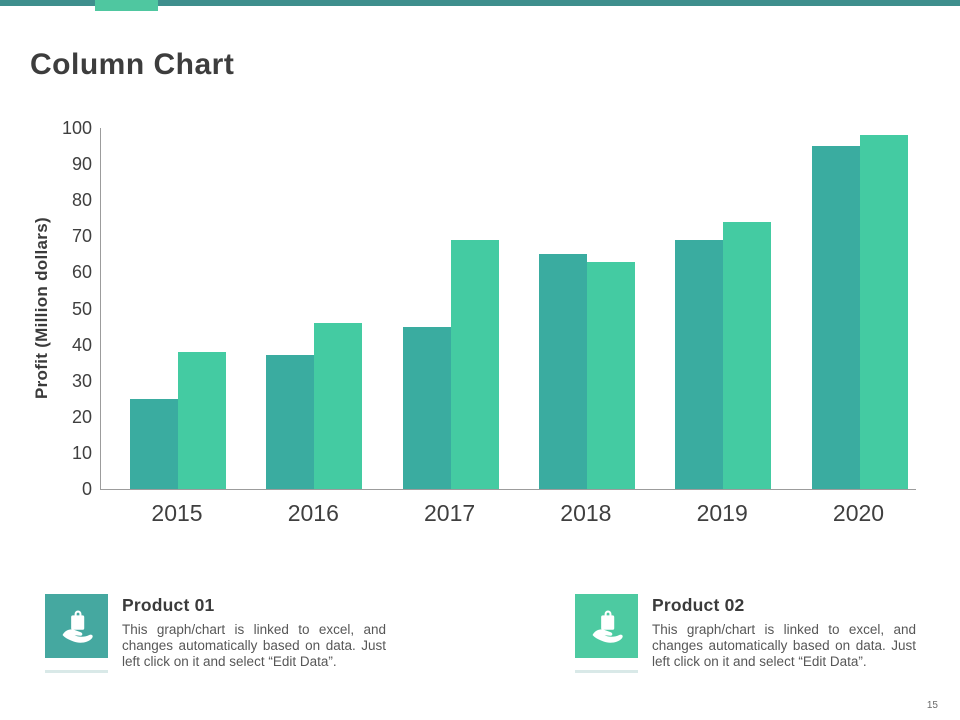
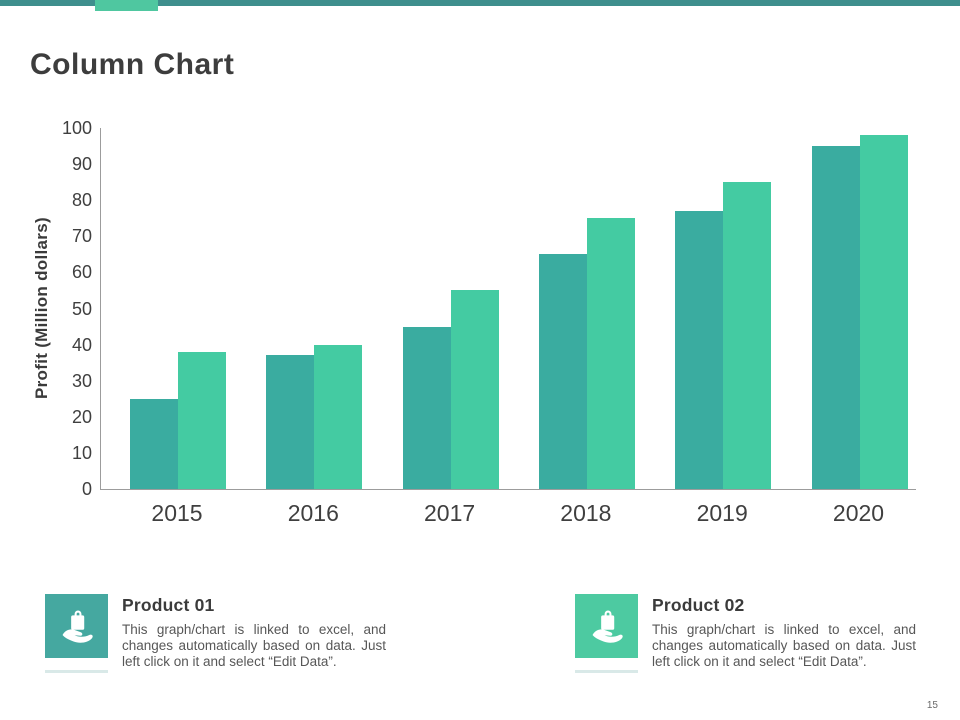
Product 02/2016: 46 -> 40
Product 02/2017: 69 -> 55
Product 02/2018: 63 -> 75
Product 01/2019: 69 -> 77
Product 02/2019: 74 -> 85
